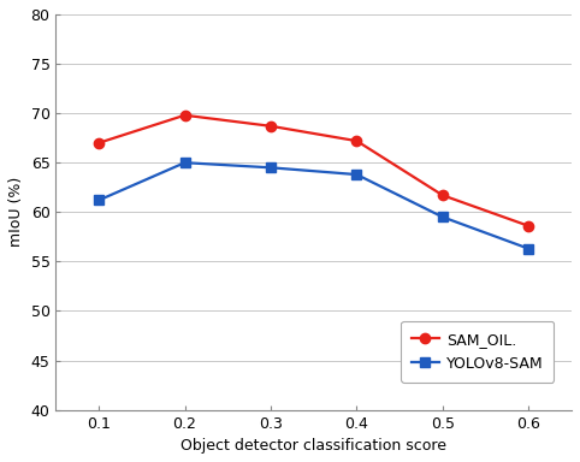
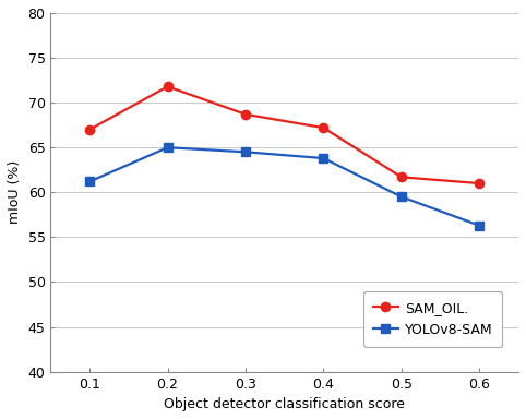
SAM_OIL./0.2: 69.8 -> 71.8
SAM_OIL./0.6: 58.6 -> 61.0
